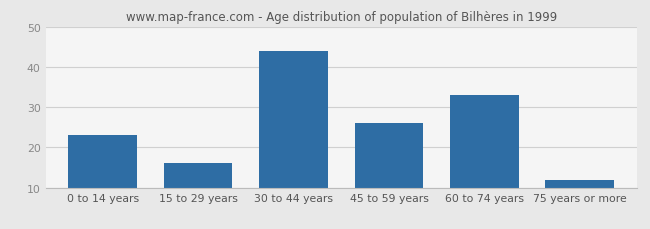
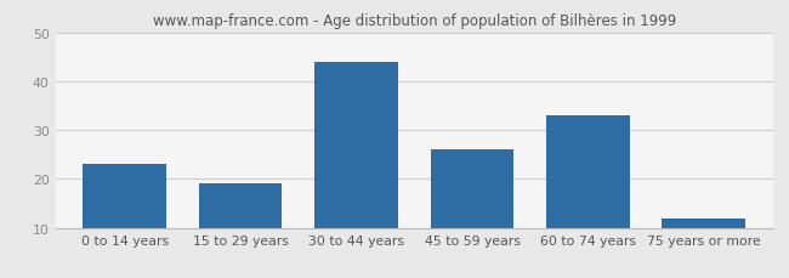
15 to 29 years: 16 -> 19
